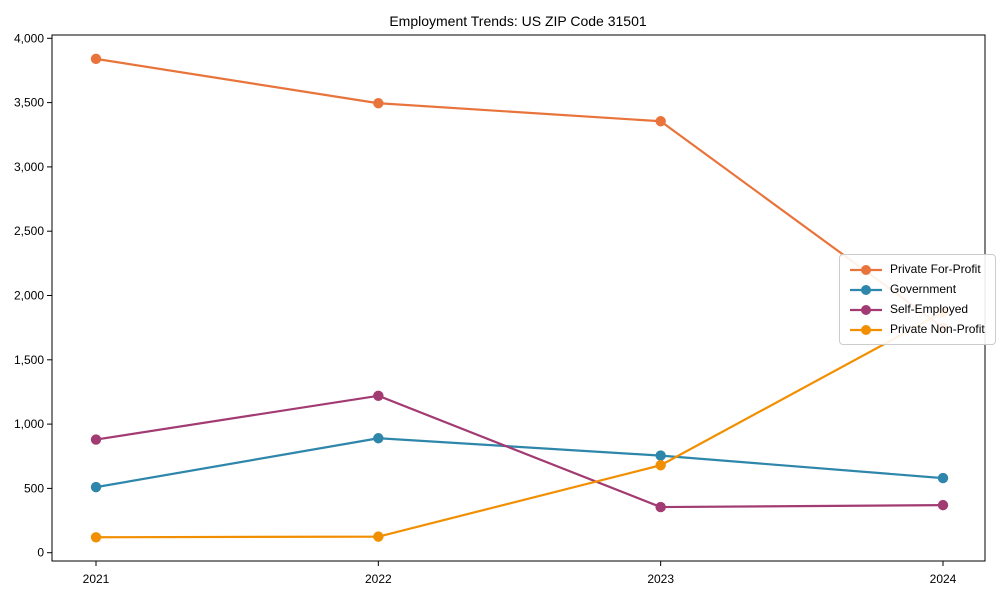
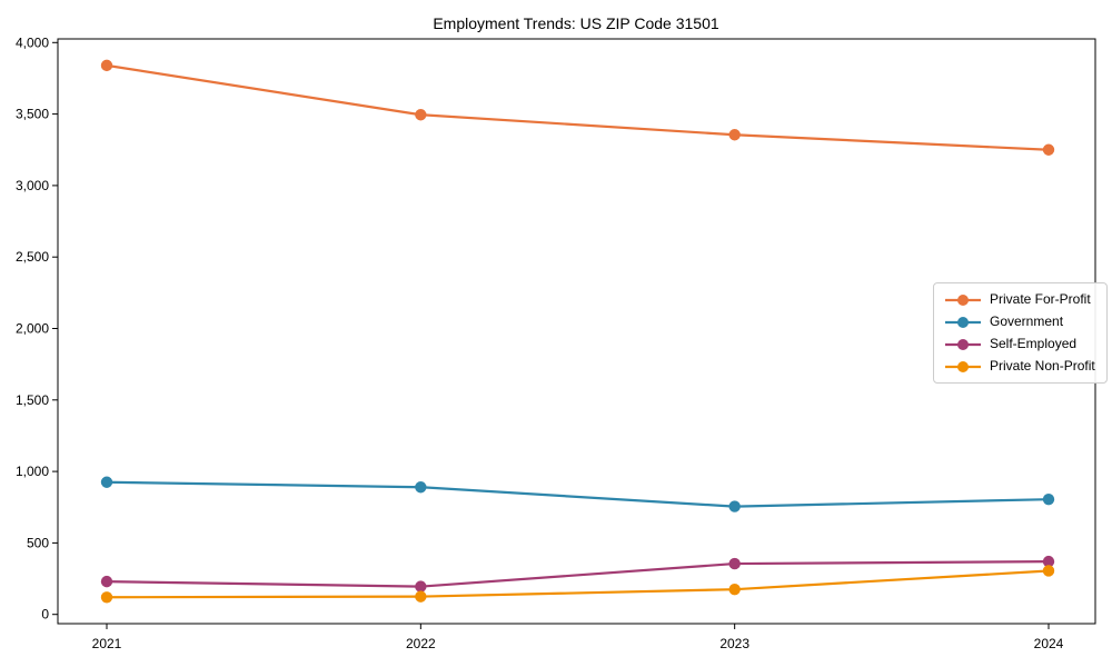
Government/2021: 510 -> 920
Self-Employed/2021: 880 -> 230
Self-Employed/2022: 1220 -> 200
Private Non-Profit/2023: 680 -> 180
Private For-Profit/2024: 1750 -> 3250
Government/2024: 580 -> 800
Private Non-Profit/2024: 1870 -> 300
